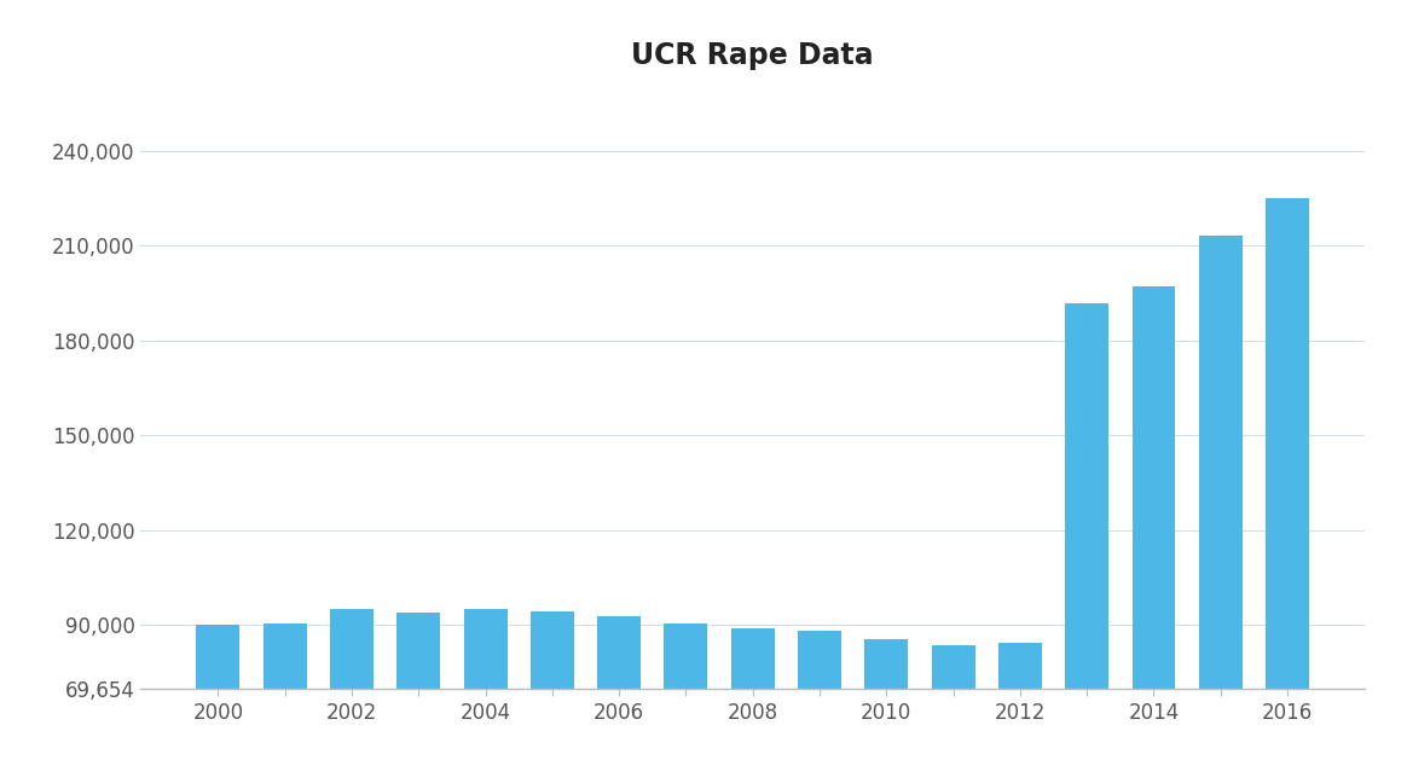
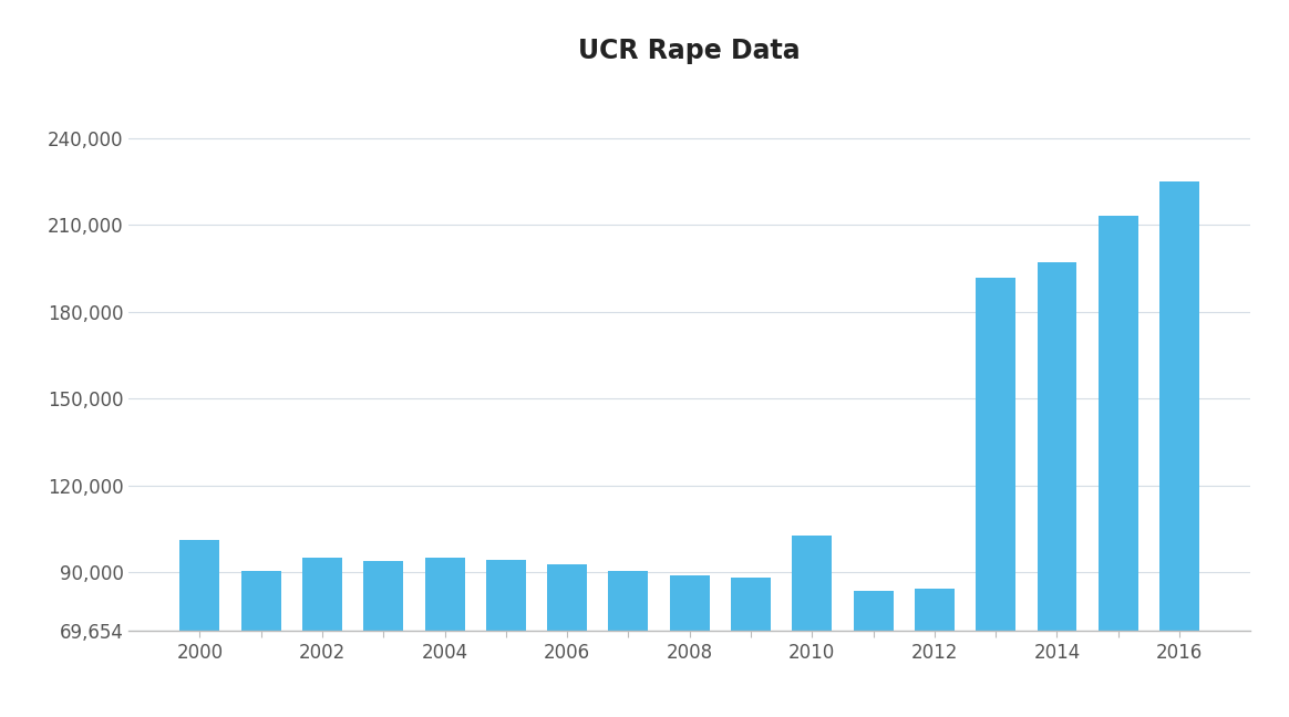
2000: 90,200 -> 101,000
2010: 85,600 -> 102,500
